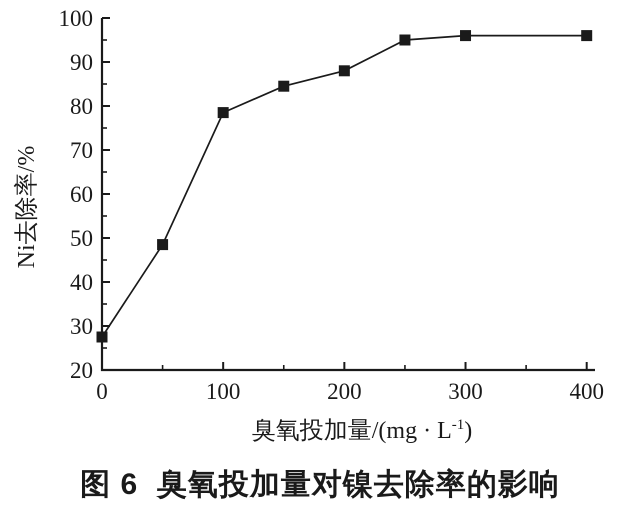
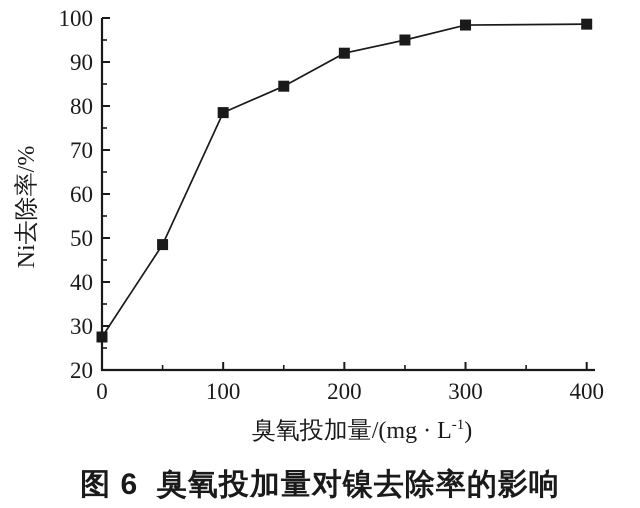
200: 88 -> 92
300: 96 -> 98
400: 96 -> 99
